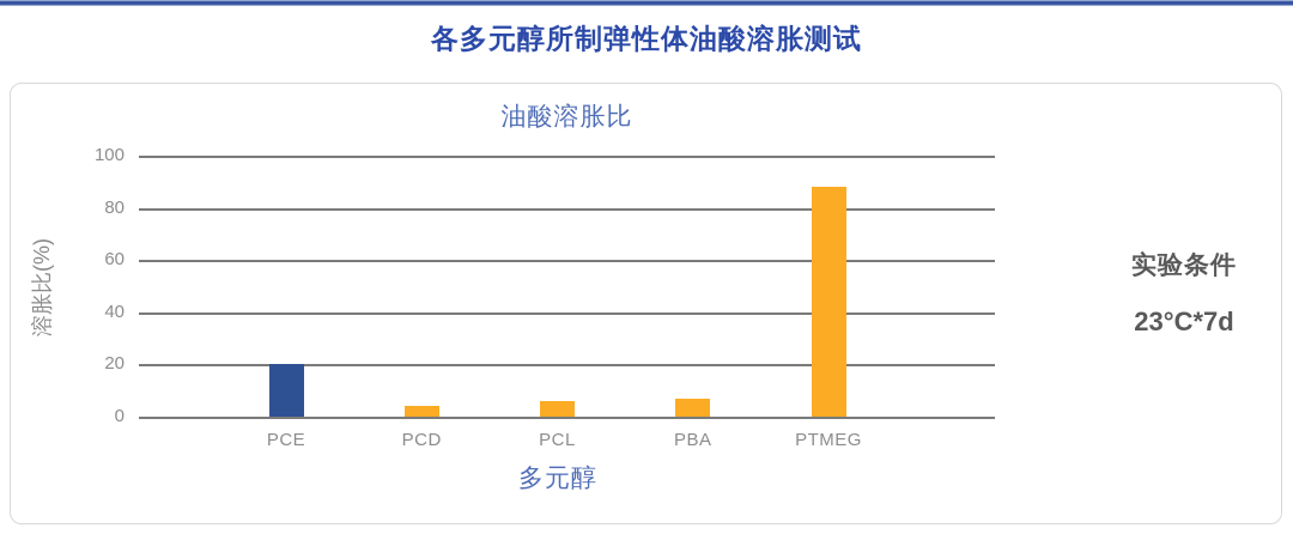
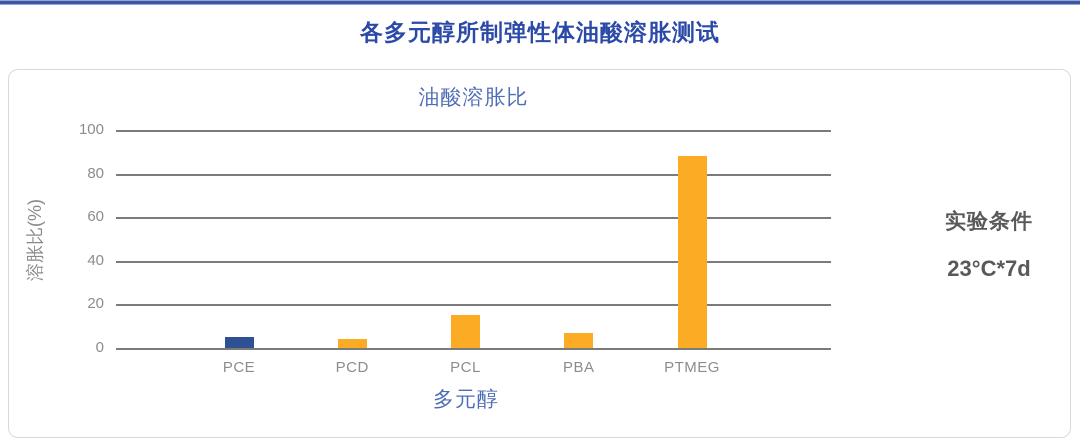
PCE: 20 -> 5
PCL: 6 -> 15
